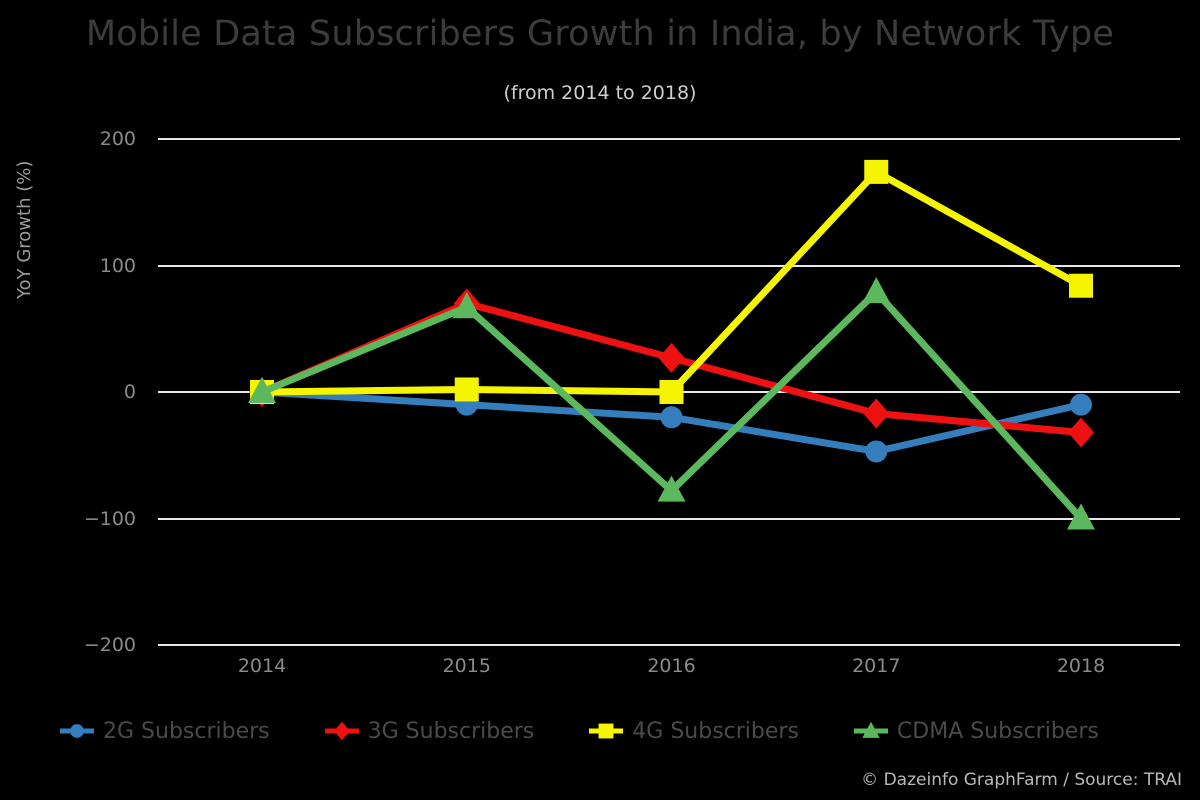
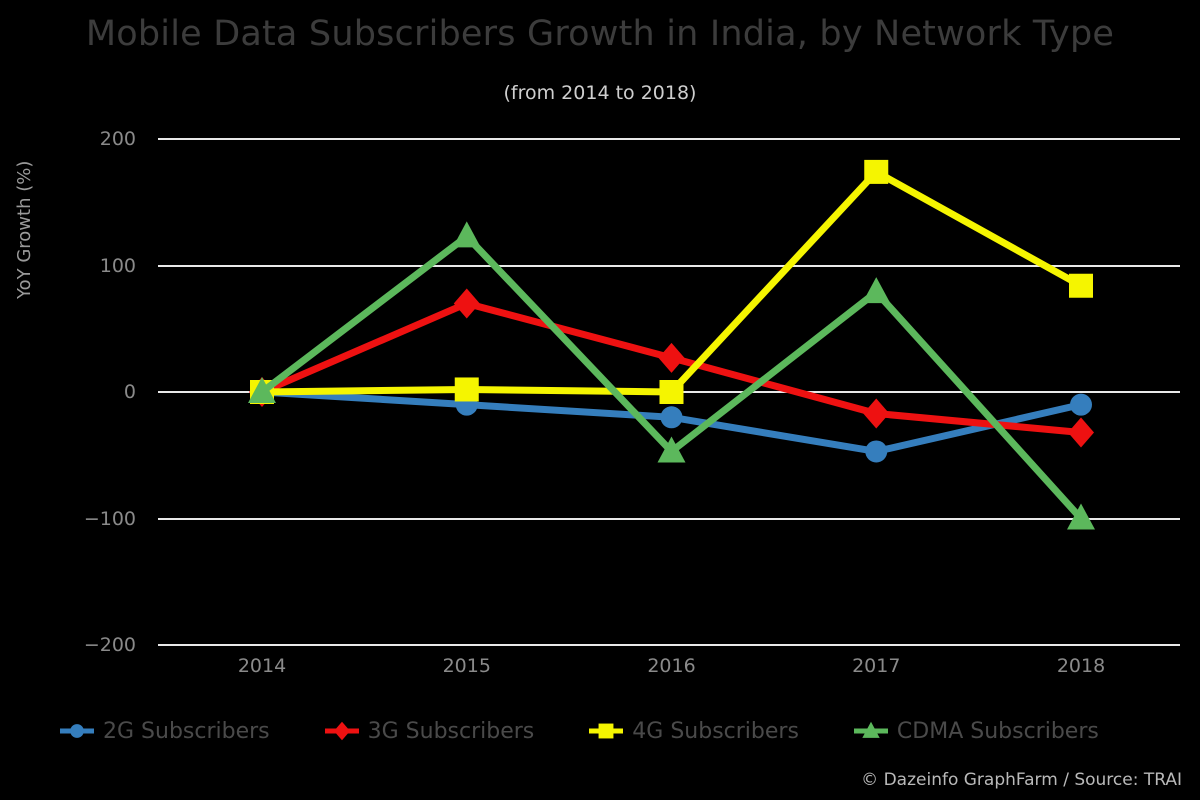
CDMA Subscribers/2015: 67 -> 123
CDMA Subscribers/2016: -78 -> -47
